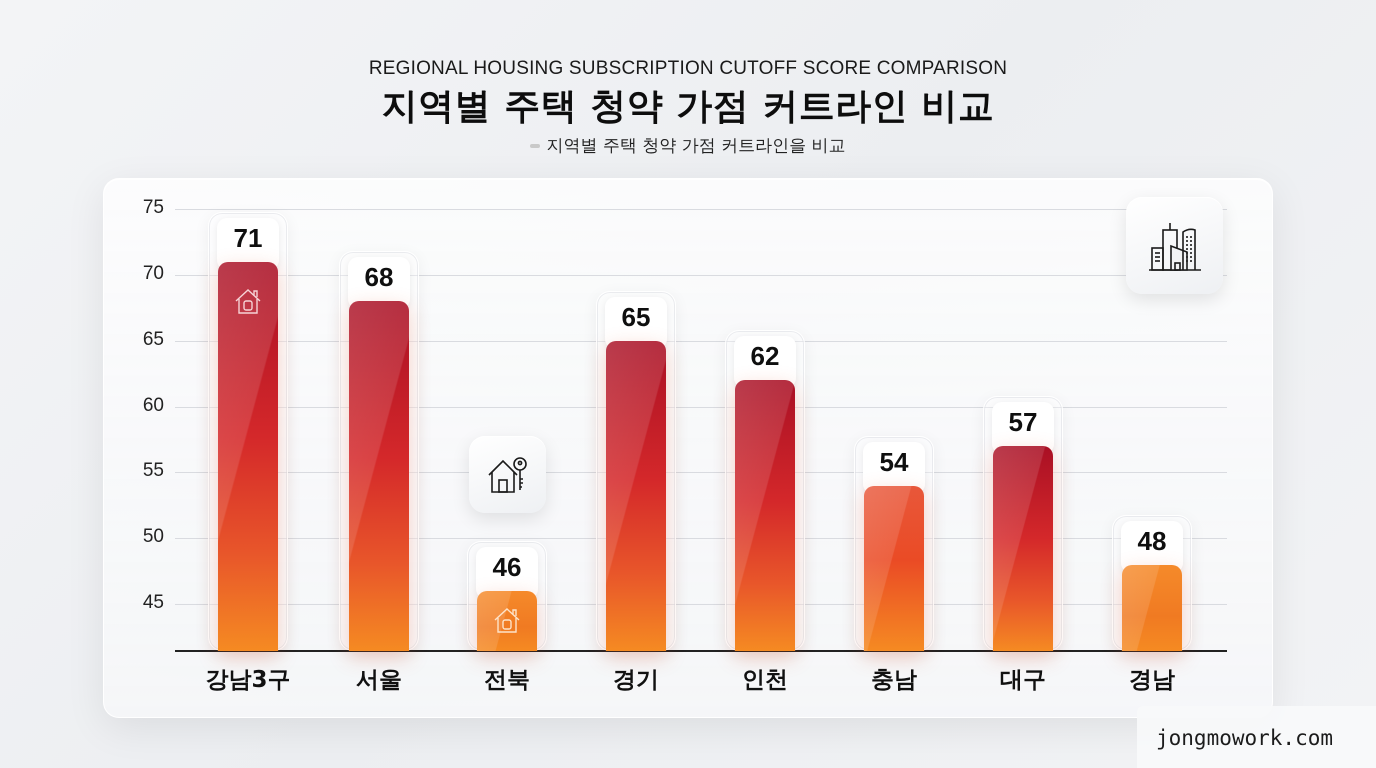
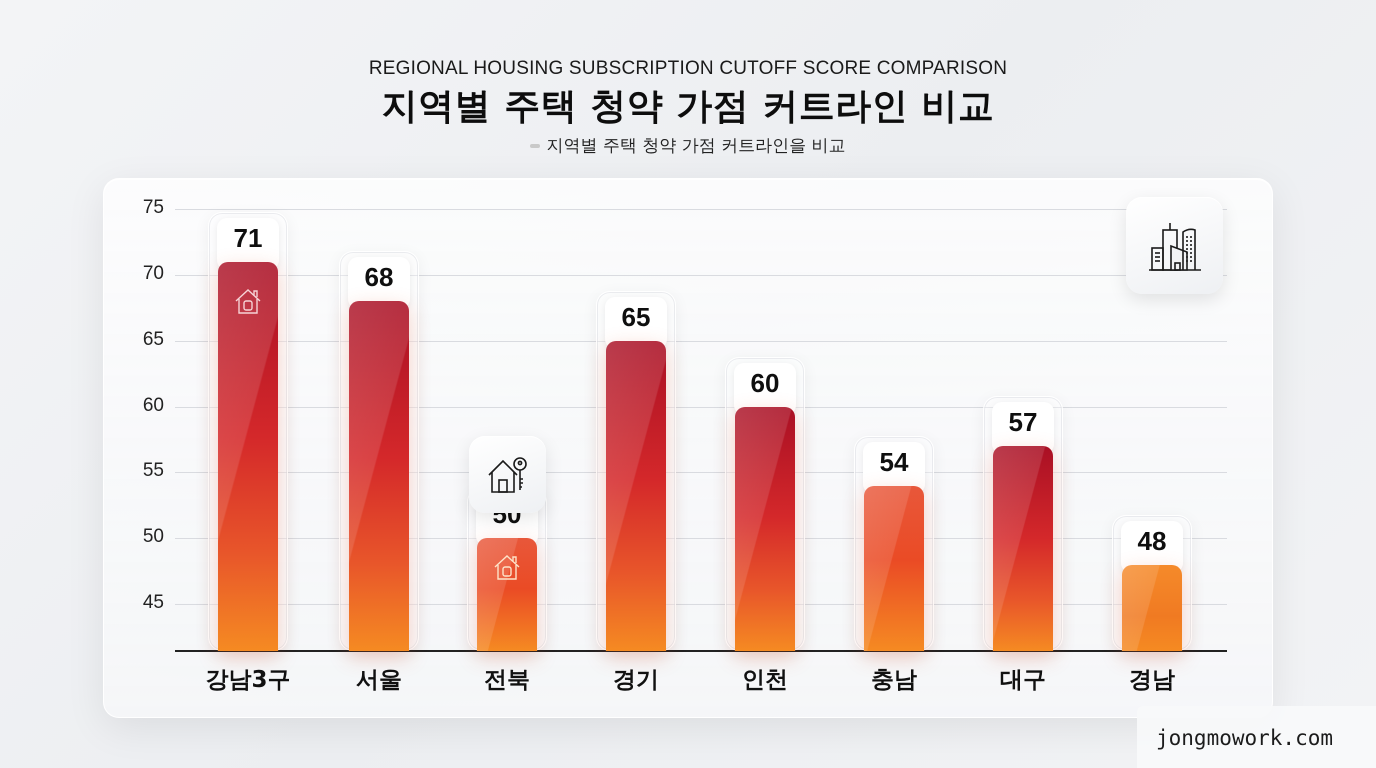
전북: 46 -> 50
인천: 62 -> 60
